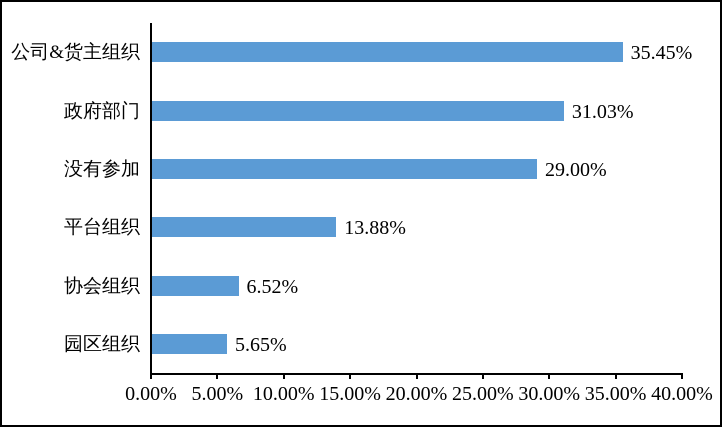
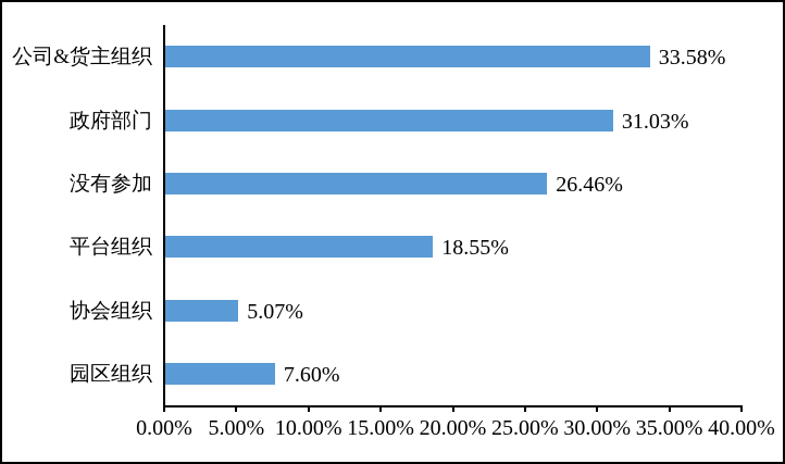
公司&货主组织: 35.45% -> 33.58%
没有参加: 29.00% -> 26.46%
平台组织: 13.88% -> 18.55%
协会组织: 6.52% -> 5.07%
园区组织: 5.65% -> 7.60%
